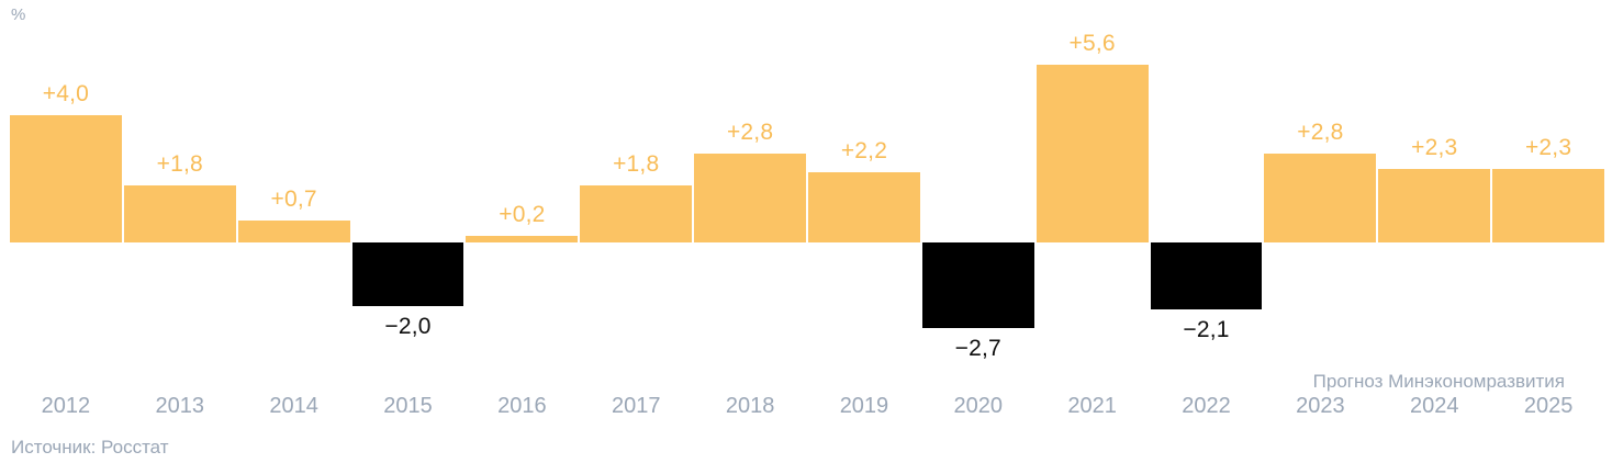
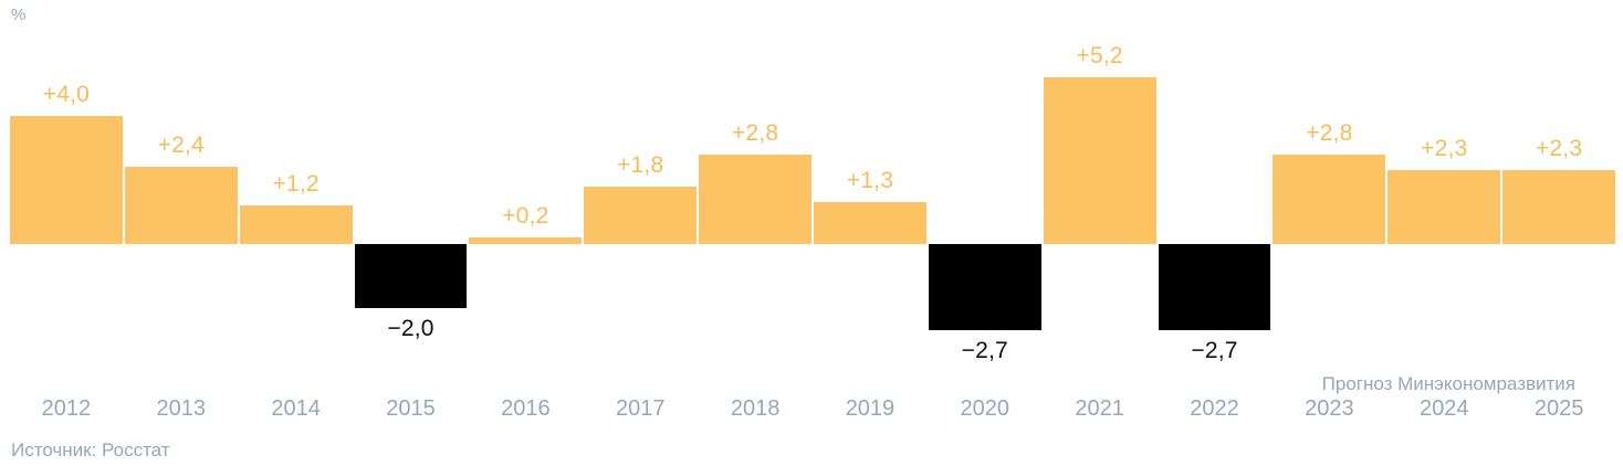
2013: +1,8 -> +2,4
2014: +0,7 -> +1,2
2019: +2,2 -> +1,3
2021: +5,6 -> +5,2
2022: −2,1 -> −2,7
